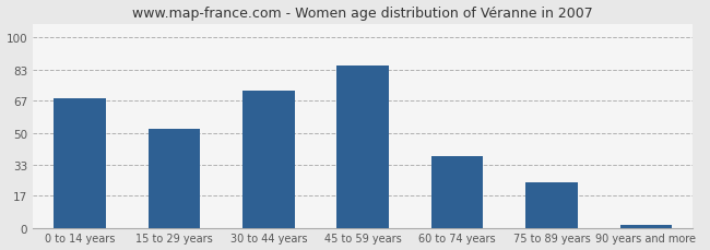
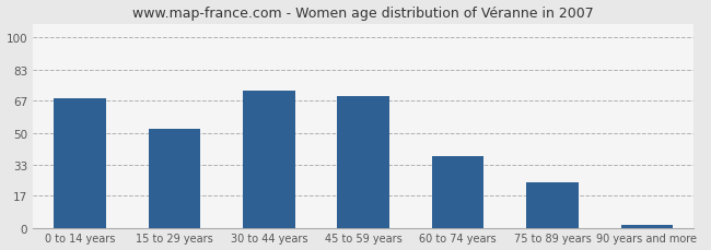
45 to 59 years: 85 -> 69
